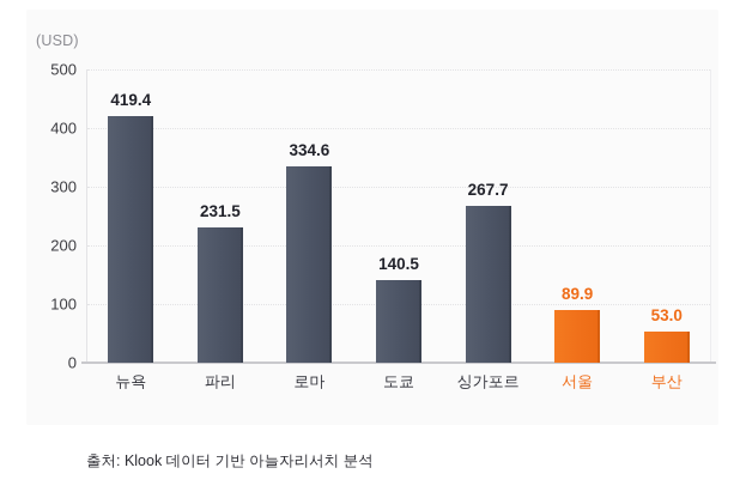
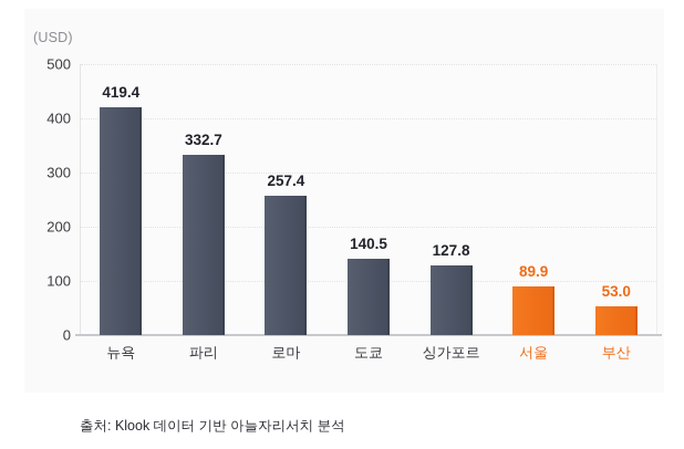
파리: 231.5 -> 332.7
로마: 334.6 -> 257.4
싱가포르: 267.7 -> 127.8
